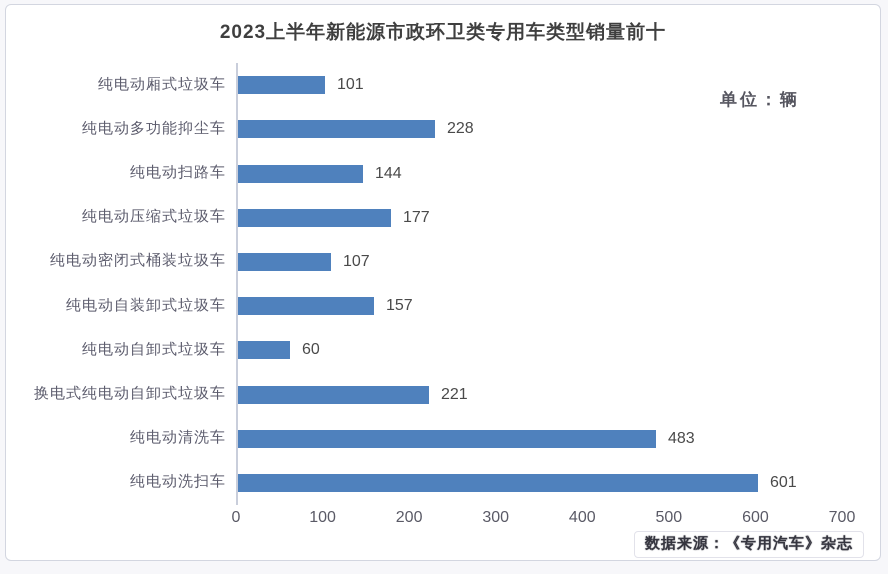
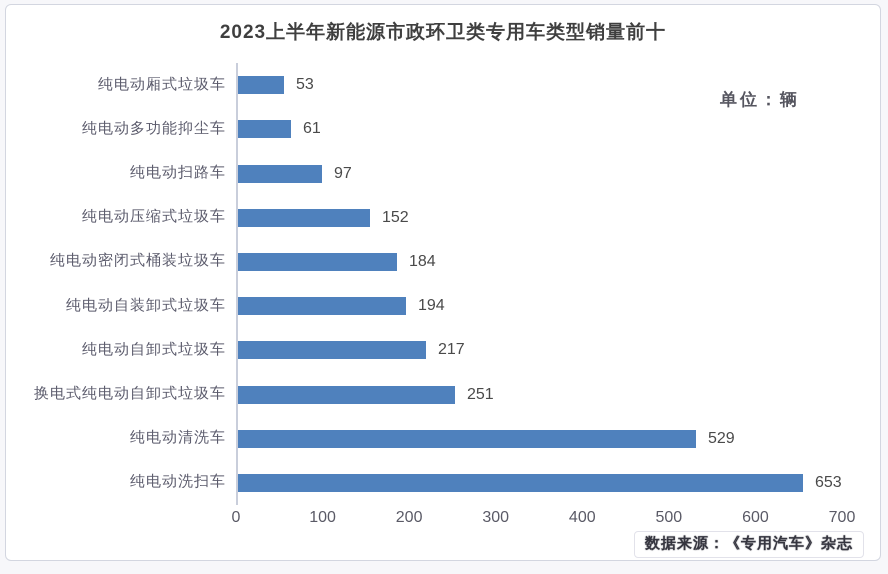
纯电动厢式垃圾车: 101 -> 53
纯电动多功能抑尘车: 228 -> 61
纯电动扫路车: 144 -> 97
纯电动压缩式垃圾车: 177 -> 152
纯电动密闭式桶装垃圾车: 107 -> 184
纯电动自装卸式垃圾车: 157 -> 194
纯电动自卸式垃圾车: 60 -> 217
换电式纯电动自卸式垃圾车: 221 -> 251
纯电动清洗车: 483 -> 529
纯电动洗扫车: 601 -> 653
